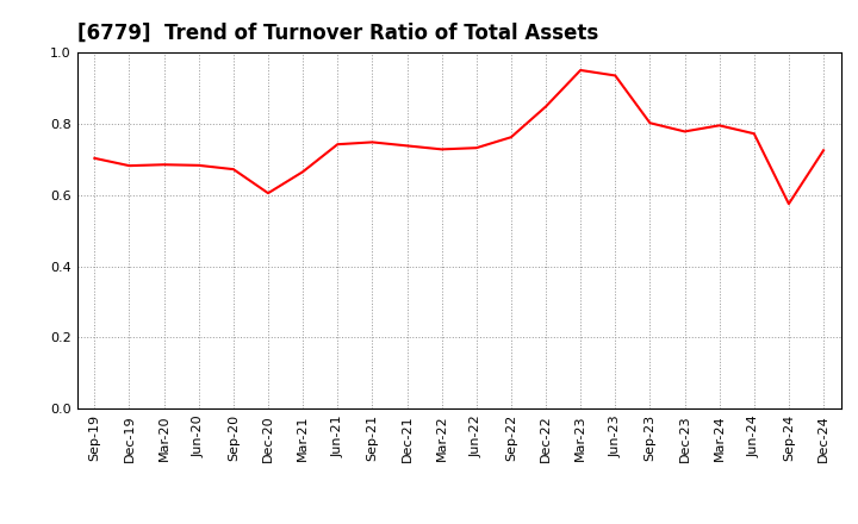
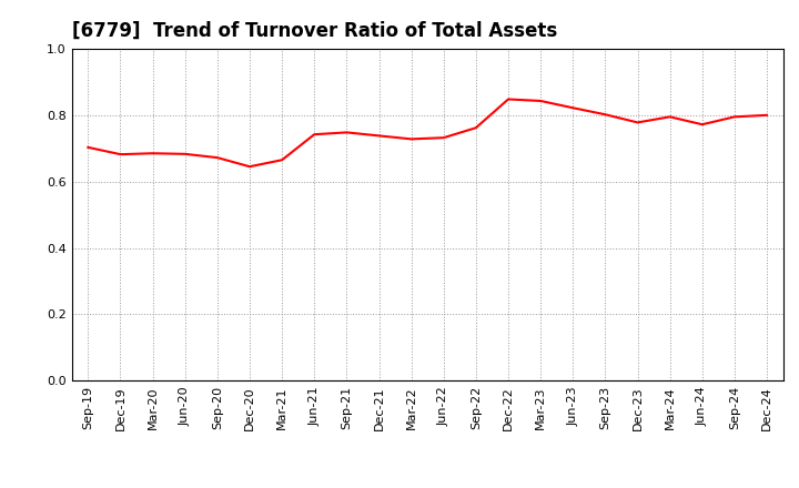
Dec-20: 0.605 -> 0.645
Mar-23: 0.950 -> 0.843
Jun-23: 0.935 -> 0.822
Sep-24: 0.575 -> 0.795
Dec-24: 0.725 -> 0.800
